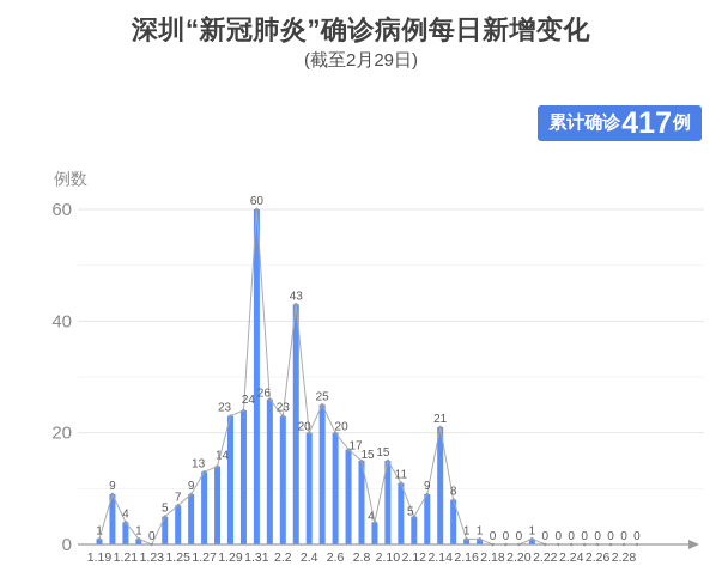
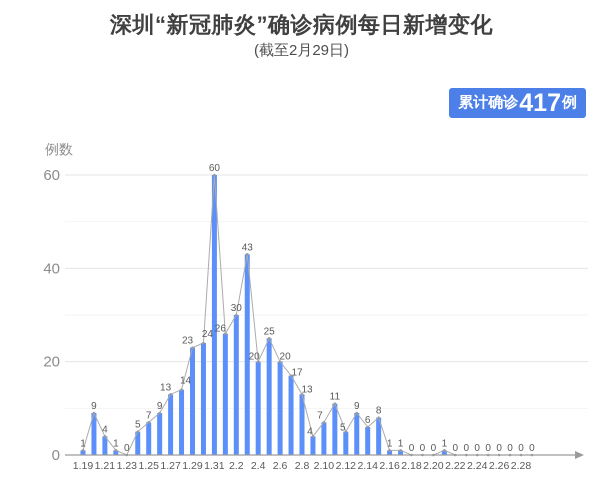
2.2: 23 -> 30
2.8: 15 -> 13
2.10: 15 -> 7
2.14: 21 -> 6
